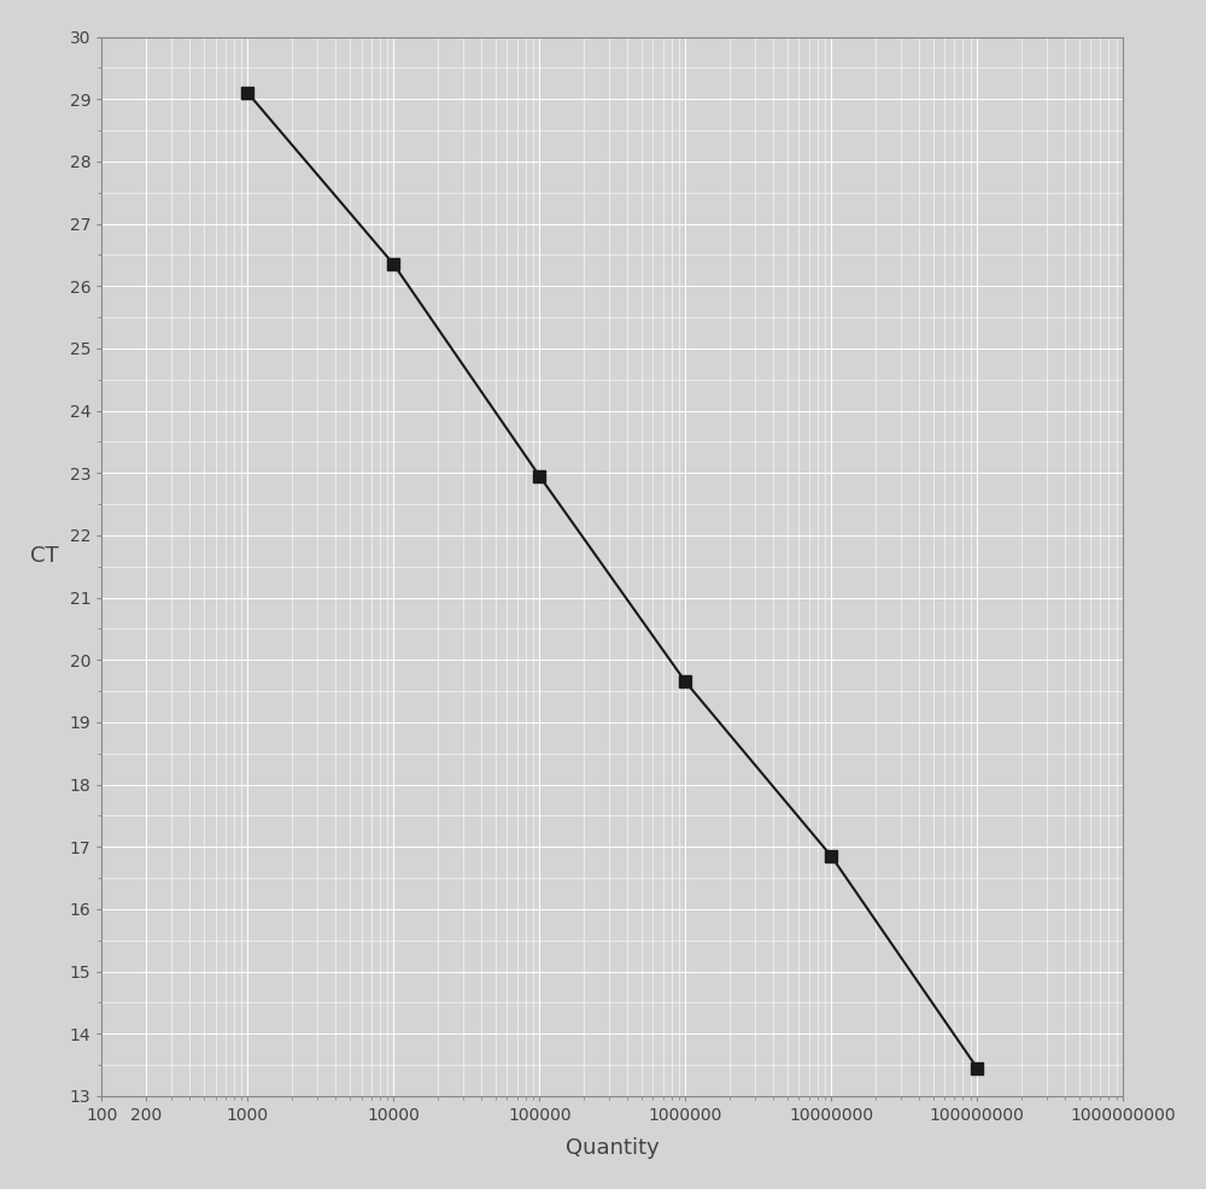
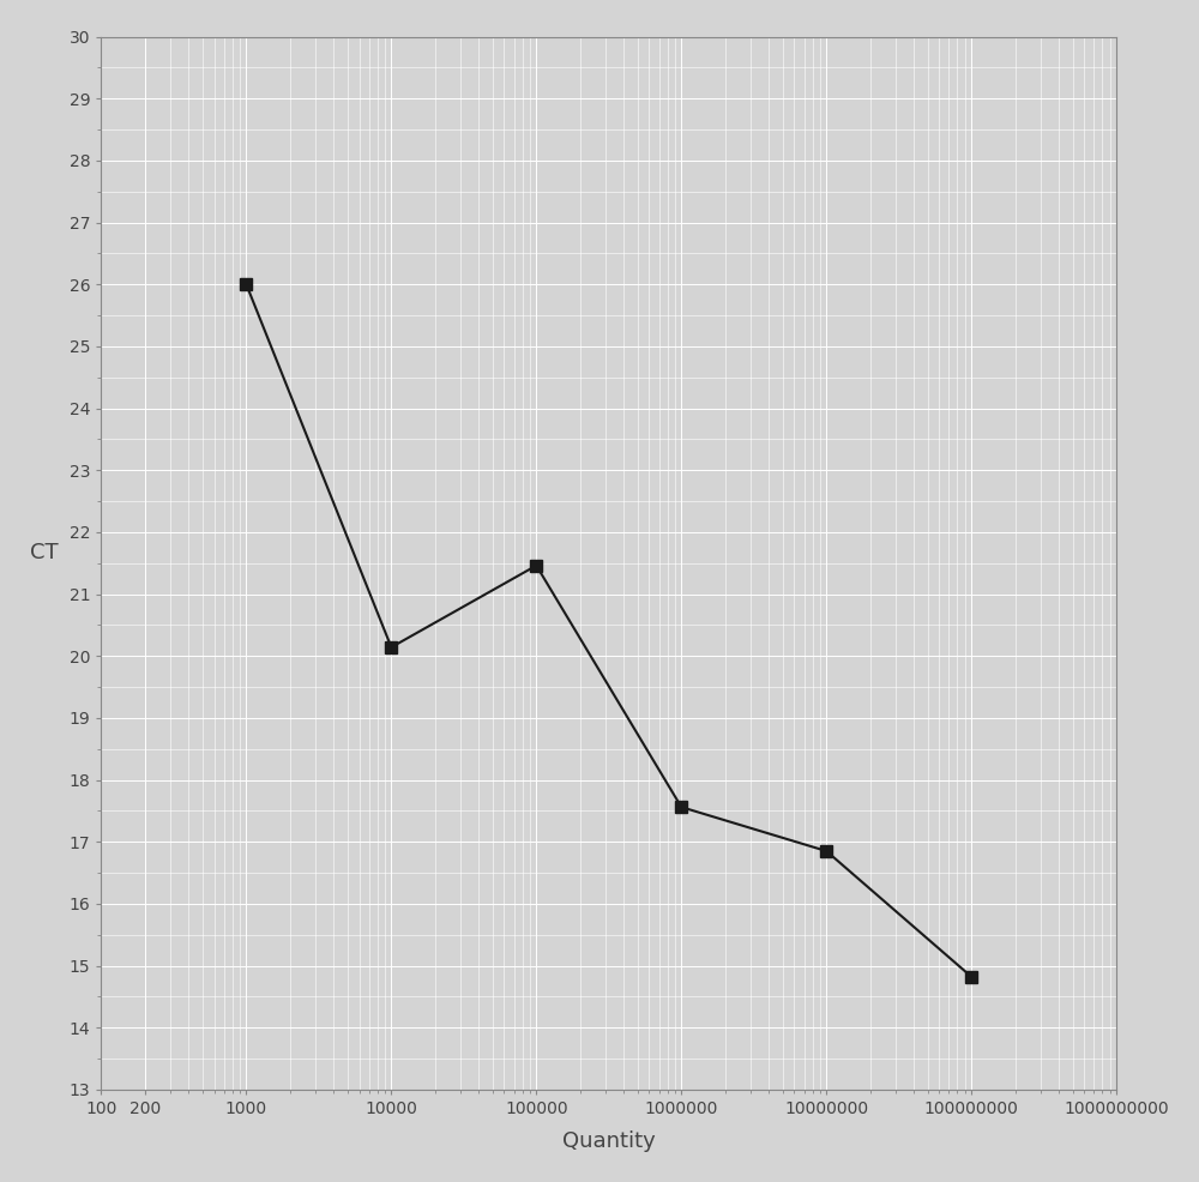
100: 29.10 -> 26.00
10000: 26.35 -> 20.14
100000: 22.95 -> 21.46
1000000: 19.65 -> 17.56
100000000: 13.45 -> 14.82
